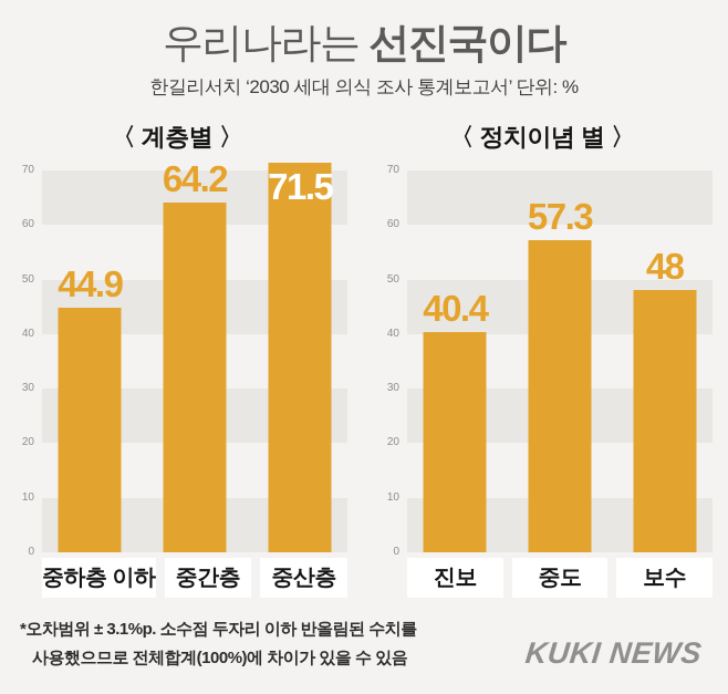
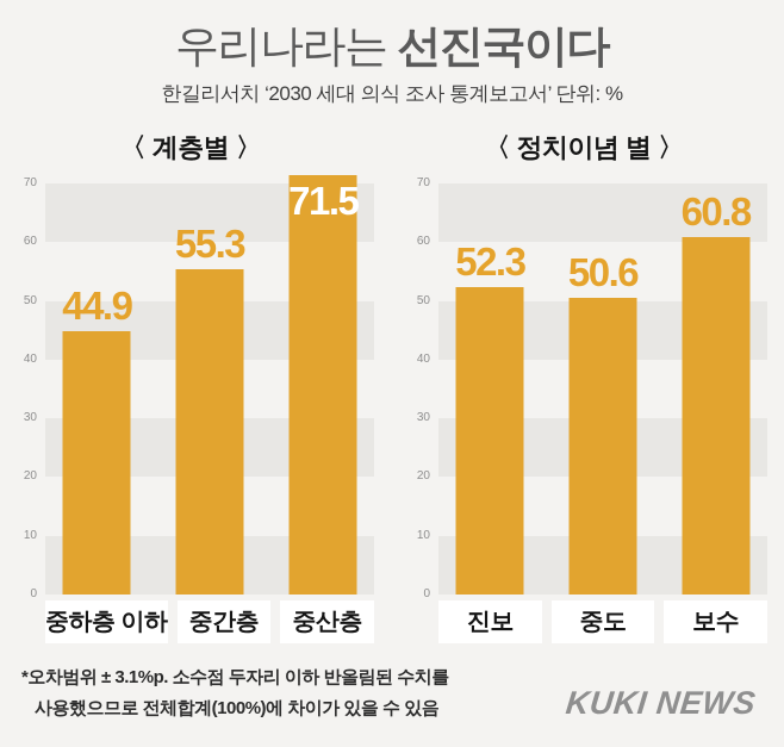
〈 계층별 〉/중간층: 64.2 -> 55.3
〈 정치이념 별 〉/진보: 40.4 -> 52.3
〈 정치이념 별 〉/중도: 57.3 -> 50.6
〈 정치이념 별 〉/보수: 48 -> 60.8
